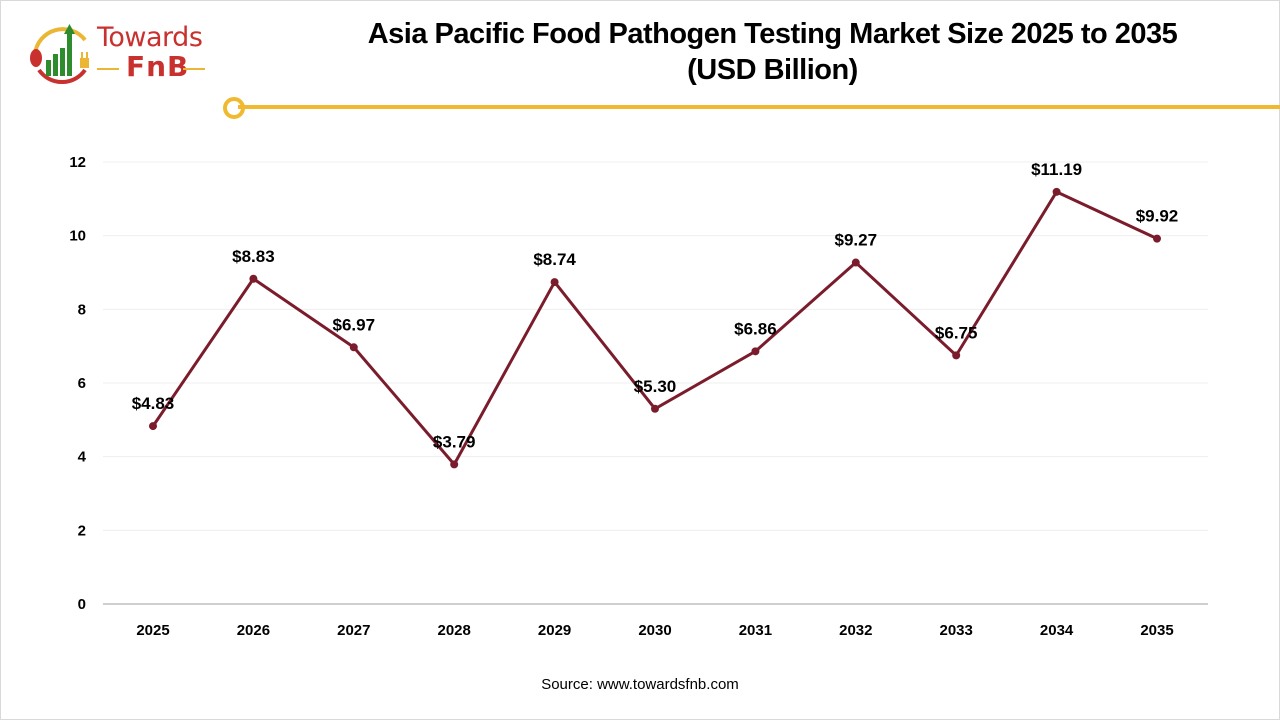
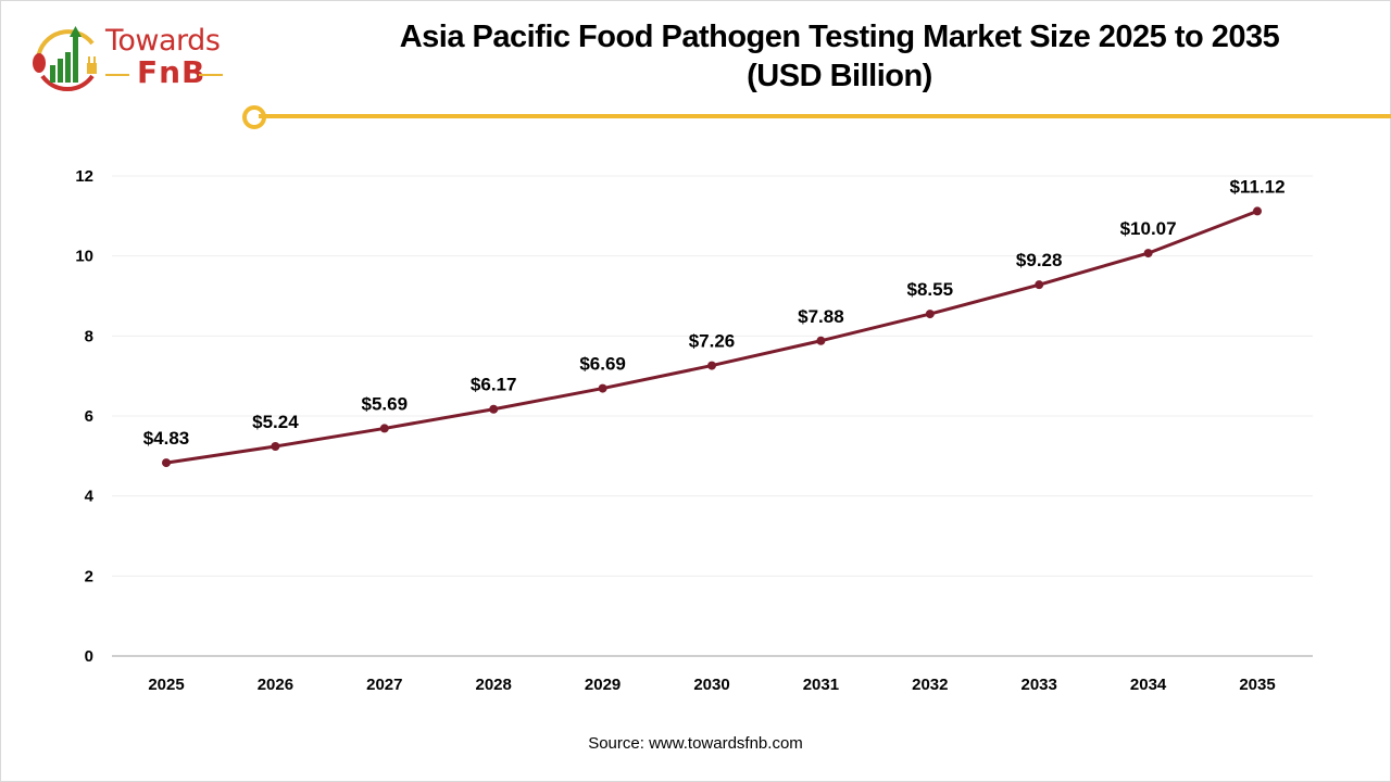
2026: $8.83 -> $5.24
2027: $6.97 -> $5.69
2028: $3.79 -> $6.17
2029: $8.74 -> $6.69
2030: $5.30 -> $7.26
2031: $6.86 -> $7.88
2032: $9.27 -> $8.55
2033: $6.75 -> $9.28
2034: $11.19 -> $10.07
2035: $9.92 -> $11.12
